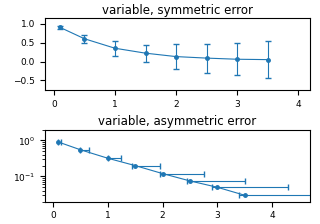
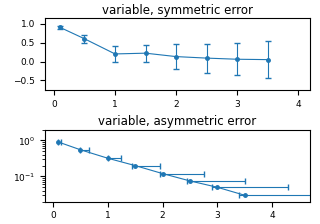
variable, symmetric error/1: 0.35 -> 0.20
